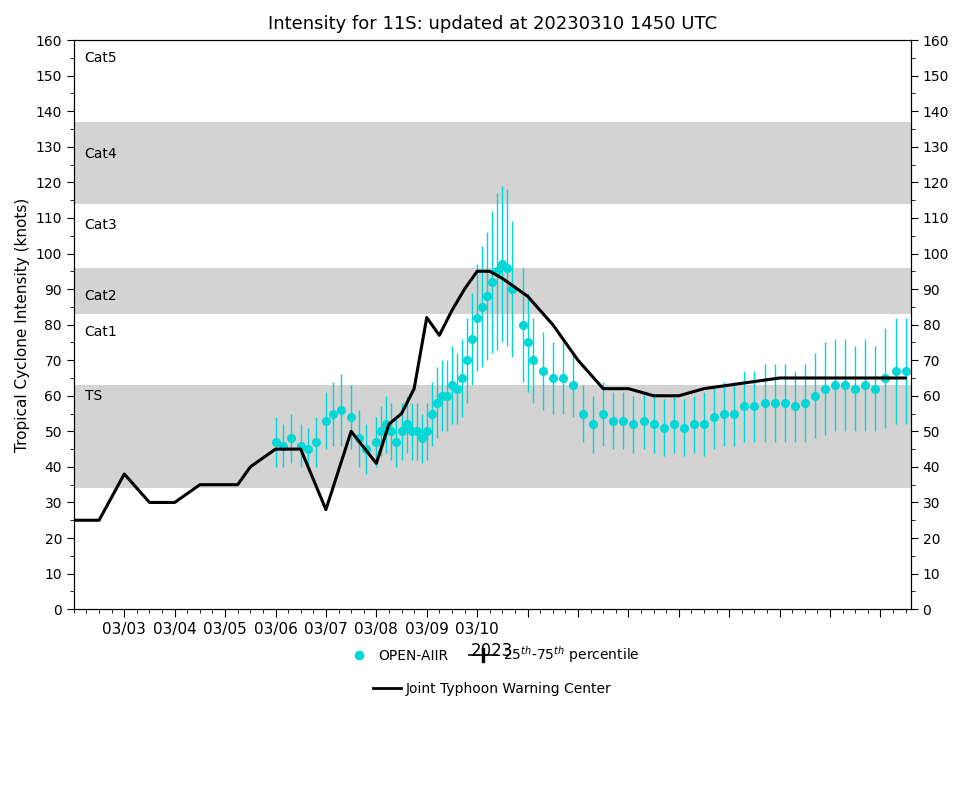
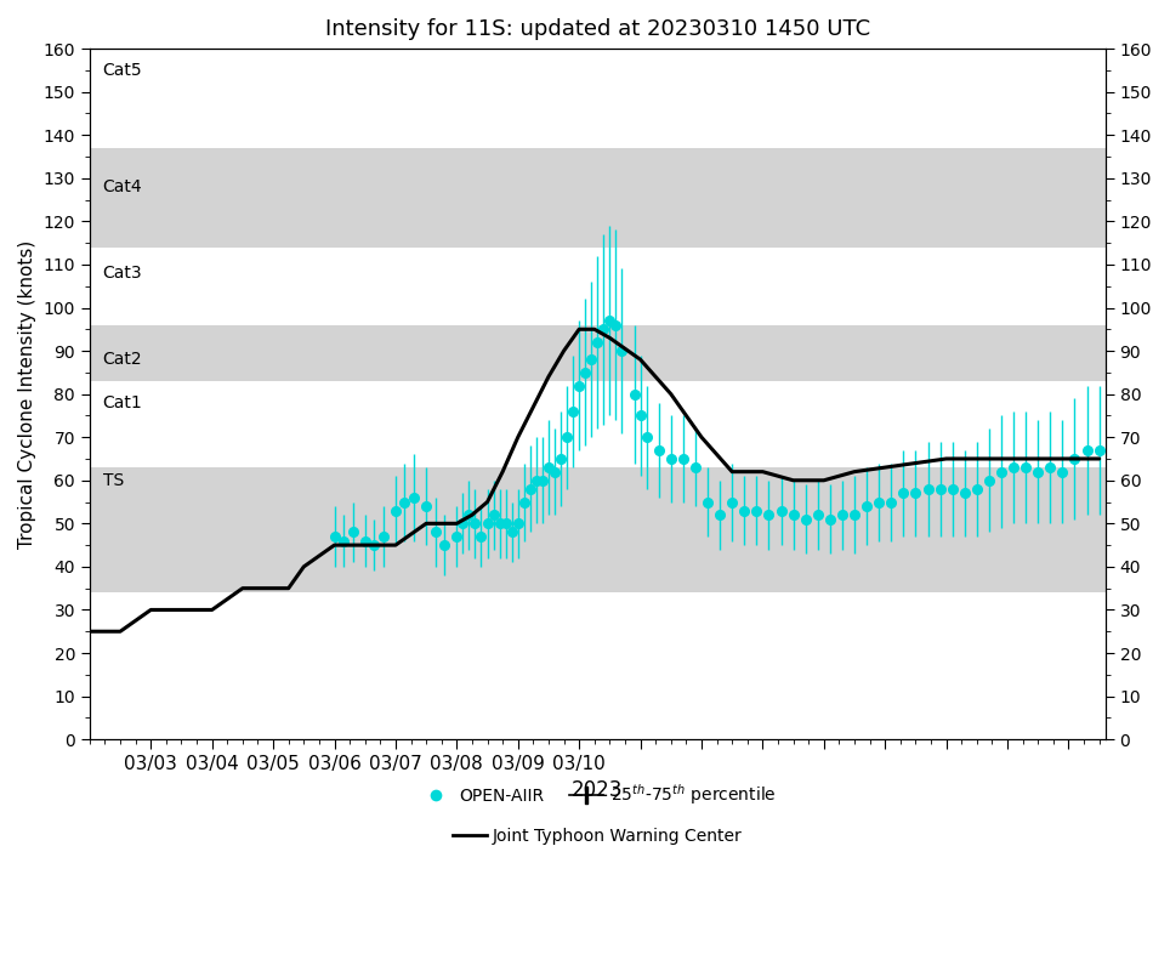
Joint Typhoon Warning Center/03/03: 38 -> 30
Joint Typhoon Warning Center/03/07: 28 -> 45
Joint Typhoon Warning Center/03/08: 41 -> 50
Joint Typhoon Warning Center/03/09: 82 -> 70
